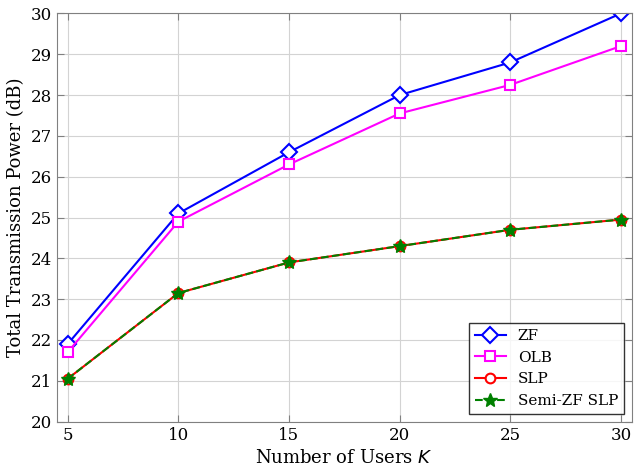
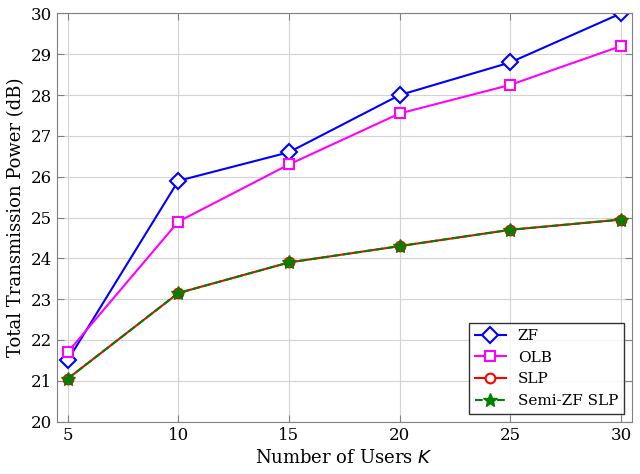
ZF/5: 21.9 -> 21.5
ZF/10: 25.1 -> 25.9
